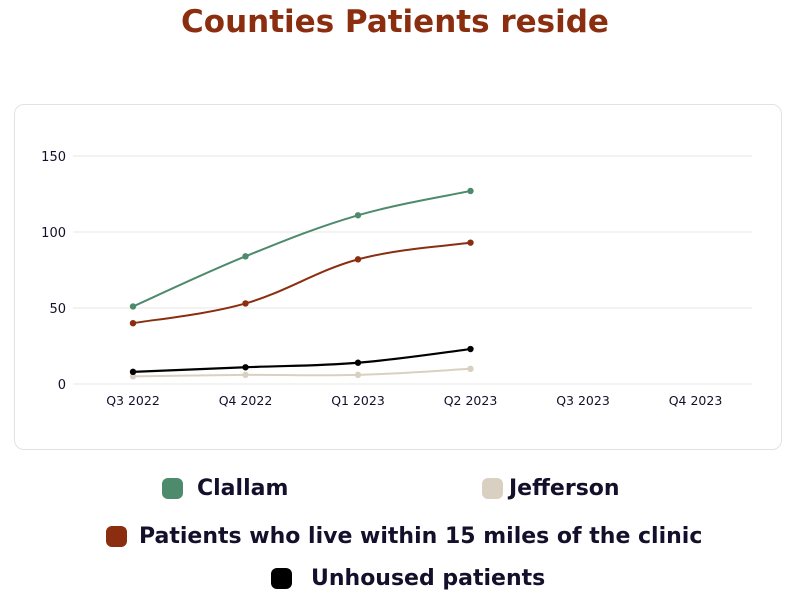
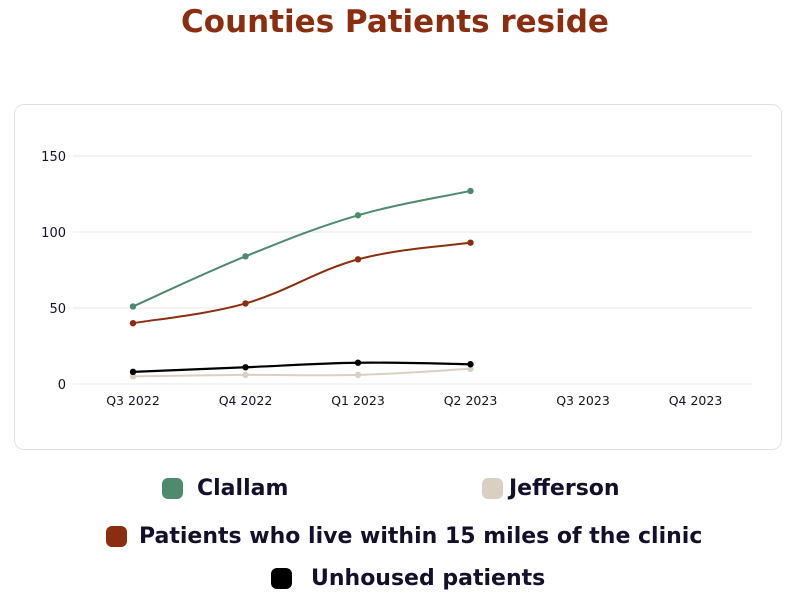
Unhoused patients/Q2 2023: 23 -> 13
